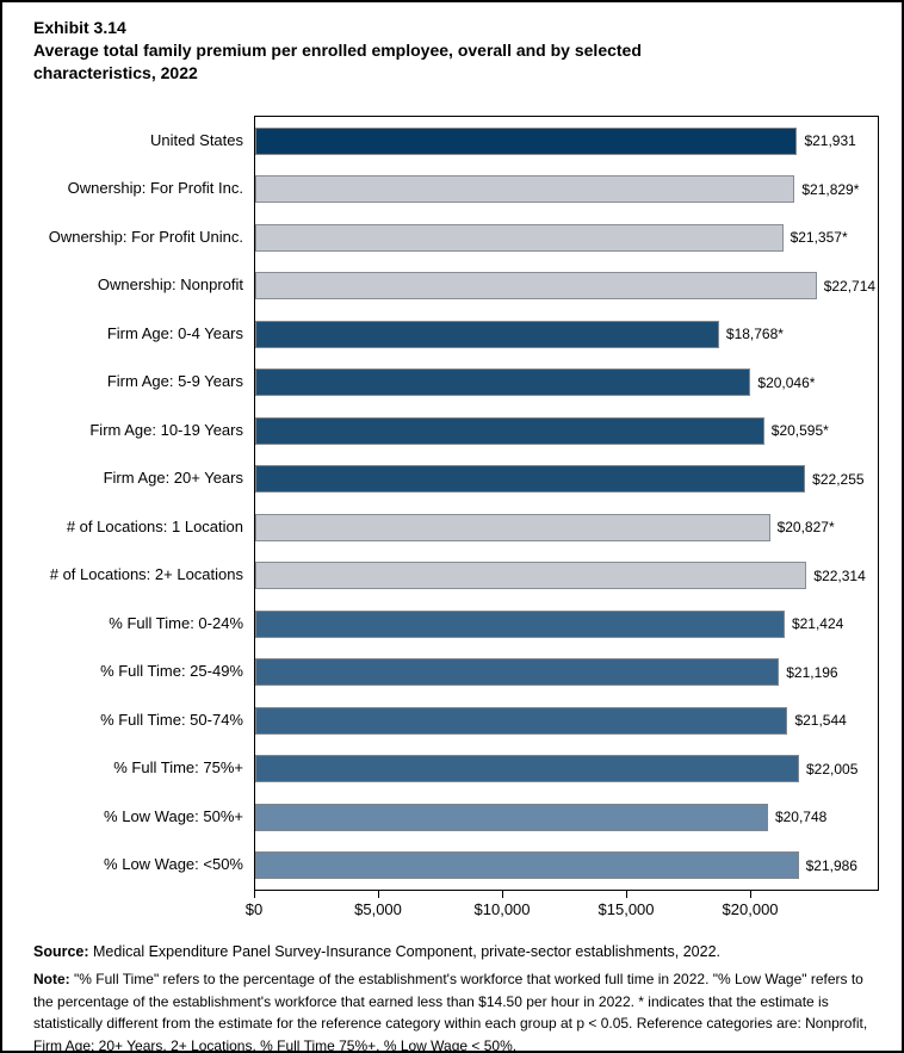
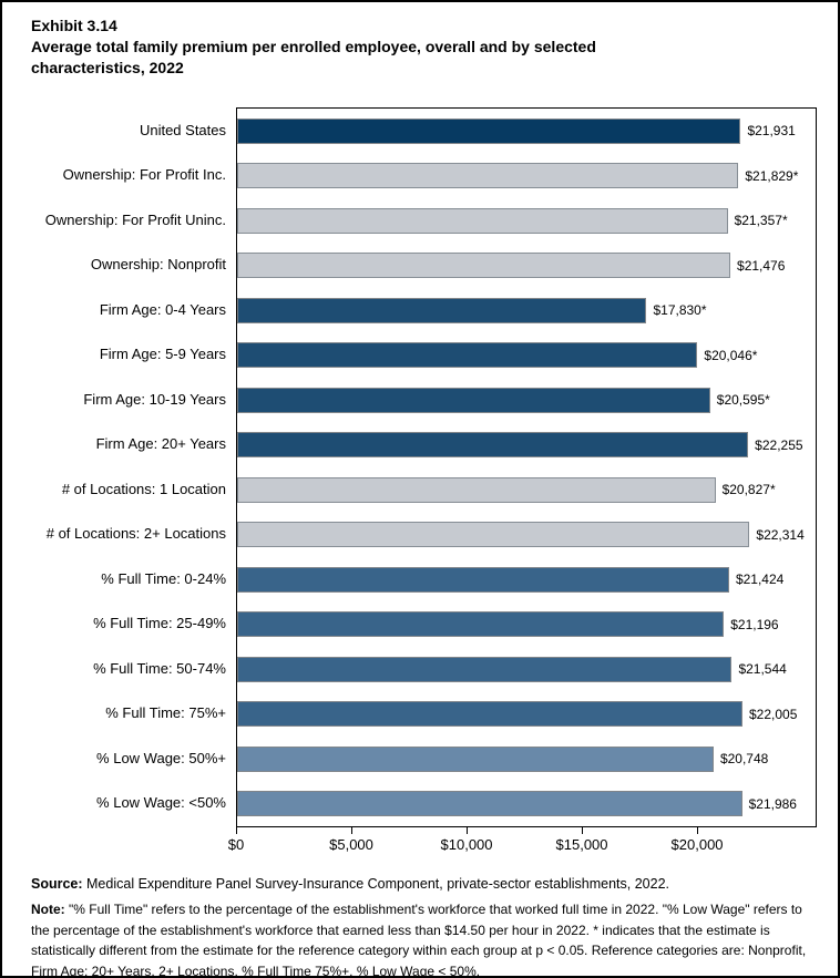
Ownership: Nonprofit: $22,714 -> $21,476
Firm Age: 0-4 Years: 18,768 -> 17,830
